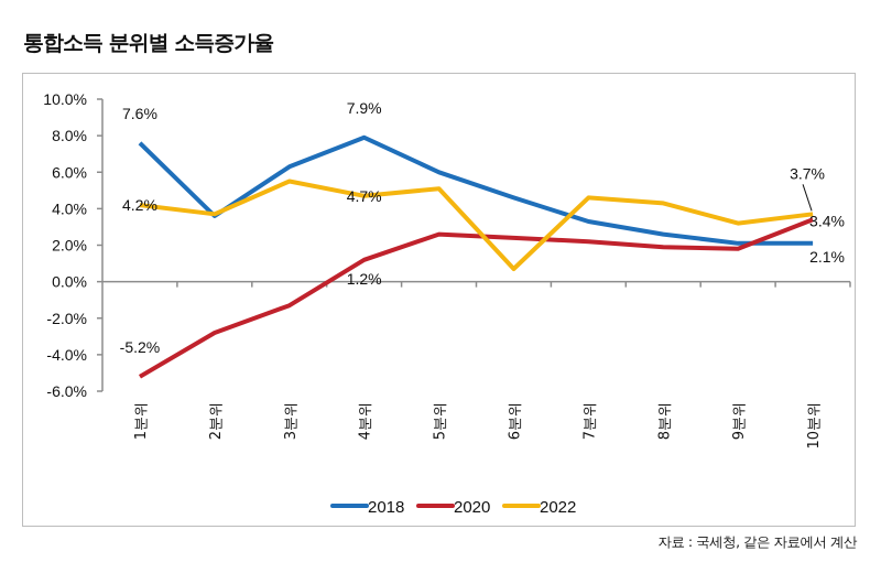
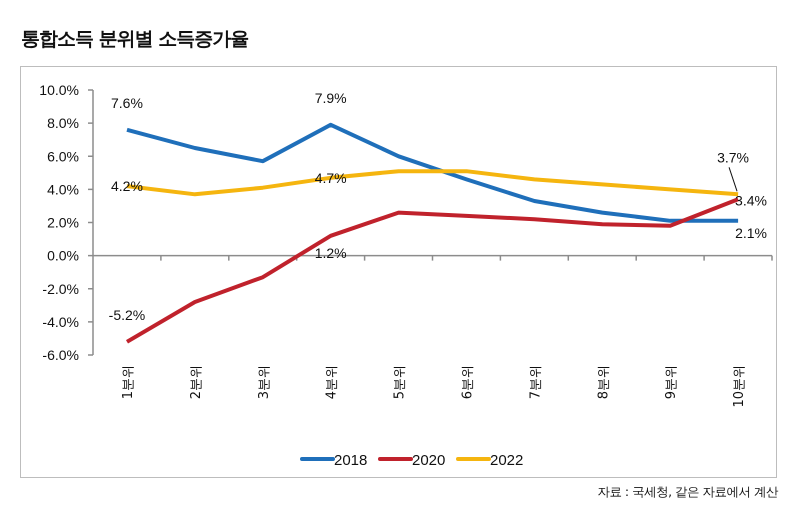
2018/2분위: 3.6% -> 6.5%
2018/3분위: 6.3% -> 5.7%
2022/3분위: 5.5% -> 4.1%
2022/6분위: 0.7% -> 5.1%
2022/9분위: 3.2% -> 4.0%
